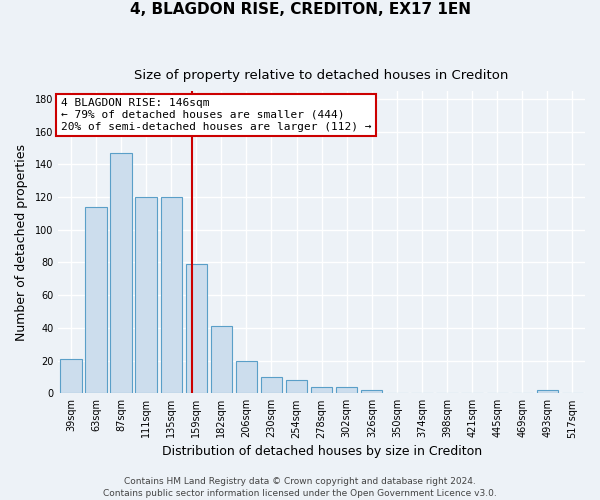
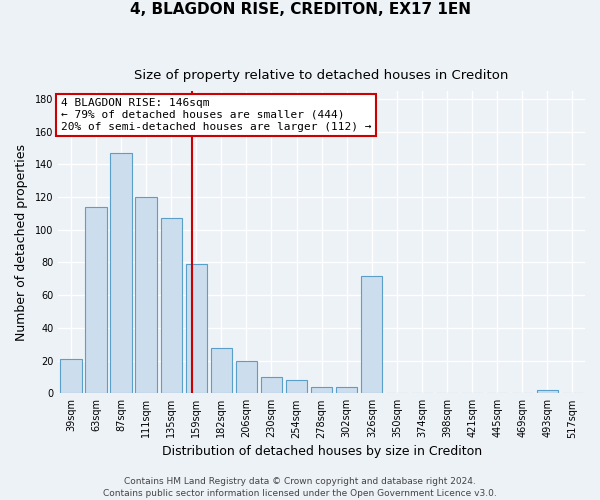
135sqm: 120 -> 107
182sqm: 41 -> 28
326sqm: 2 -> 72
